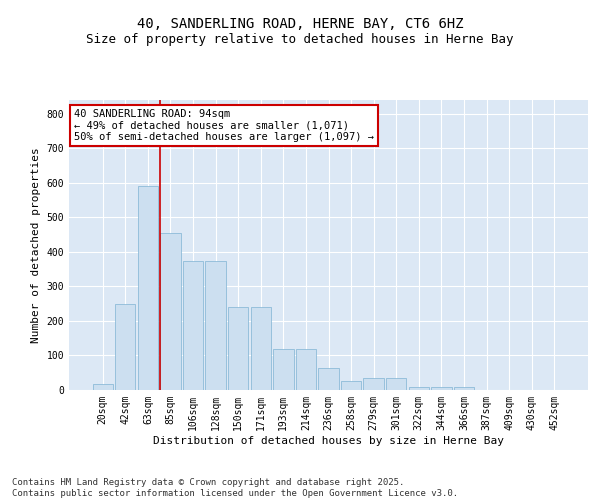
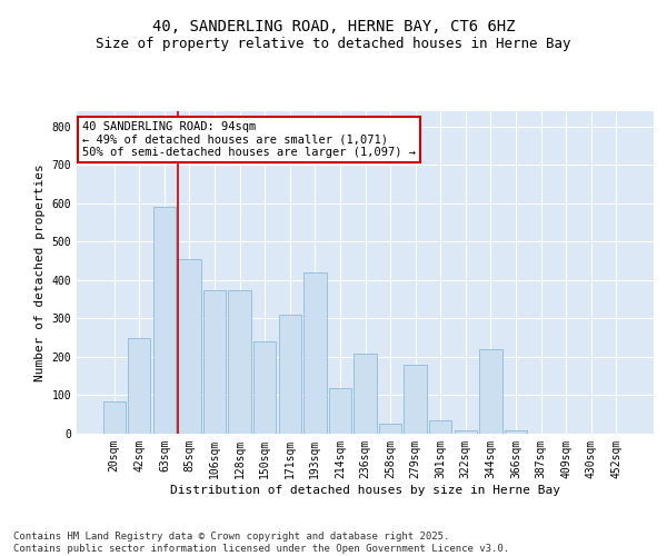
20sqm: 18 -> 85
171sqm: 240 -> 310
193sqm: 120 -> 420
236sqm: 65 -> 210
279sqm: 35 -> 180
344sqm: 10 -> 220
